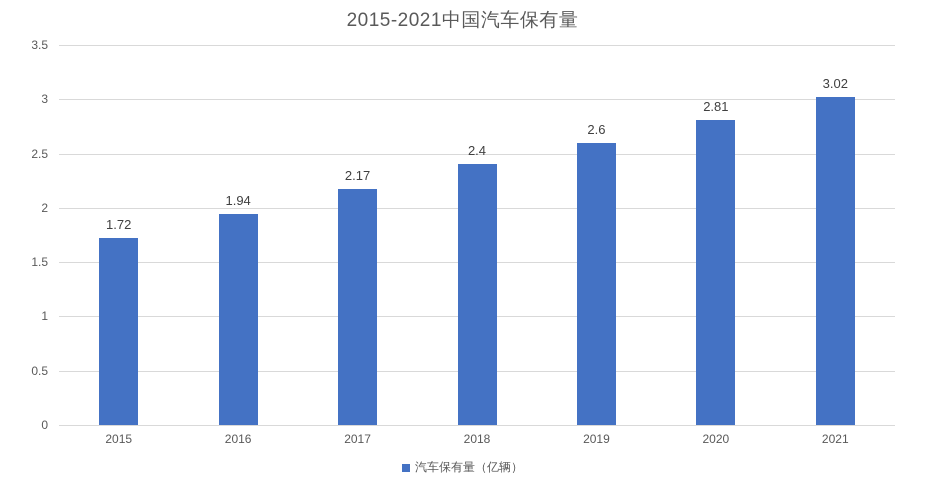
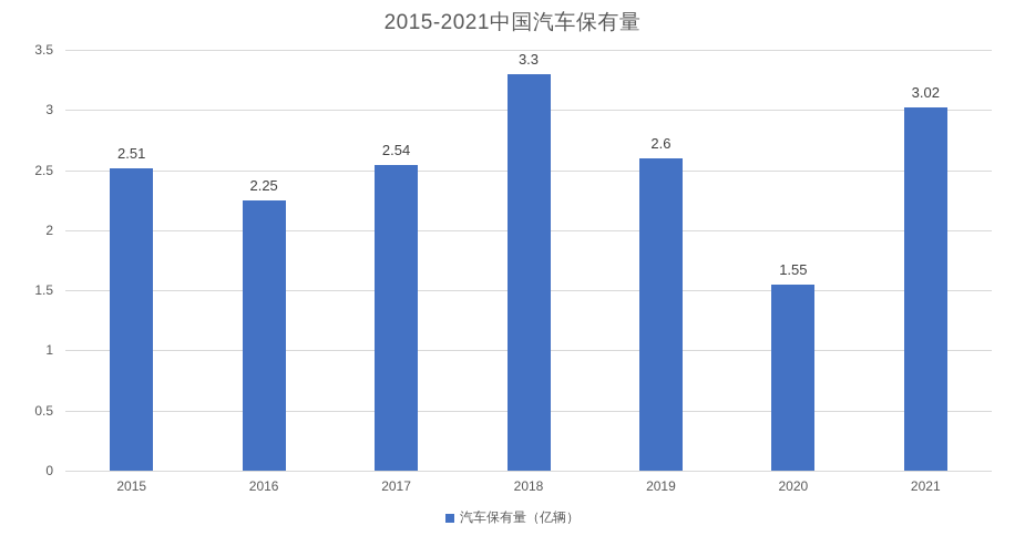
2015: 1.72 -> 2.51
2016: 1.94 -> 2.25
2017: 2.17 -> 2.54
2018: 2.4 -> 3.3
2020: 2.81 -> 1.55
